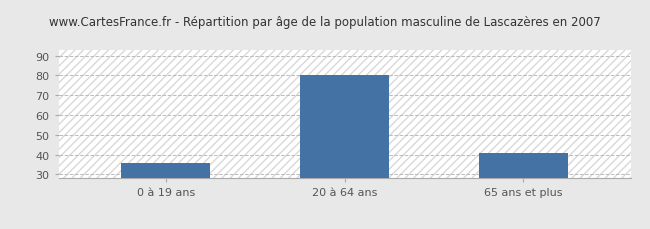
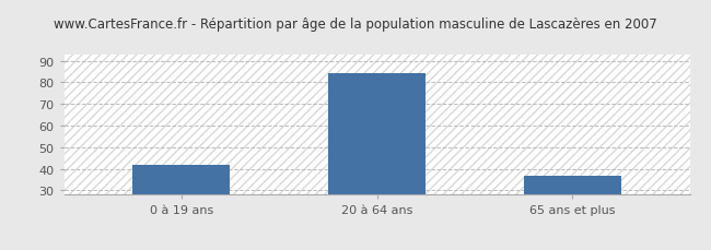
0 à 19 ans: 36 -> 42
20 à 64 ans: 80 -> 84
65 ans et plus: 41 -> 37
